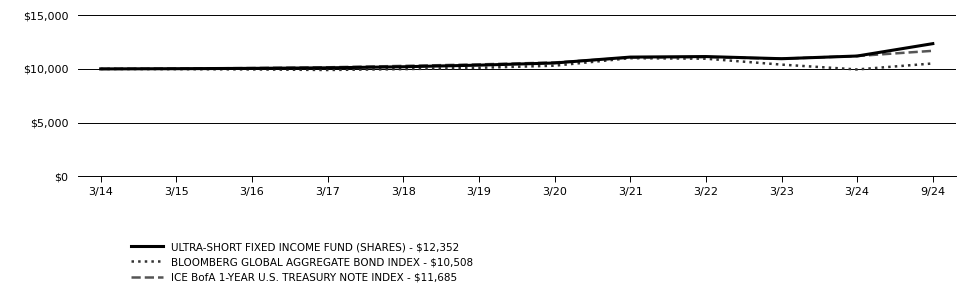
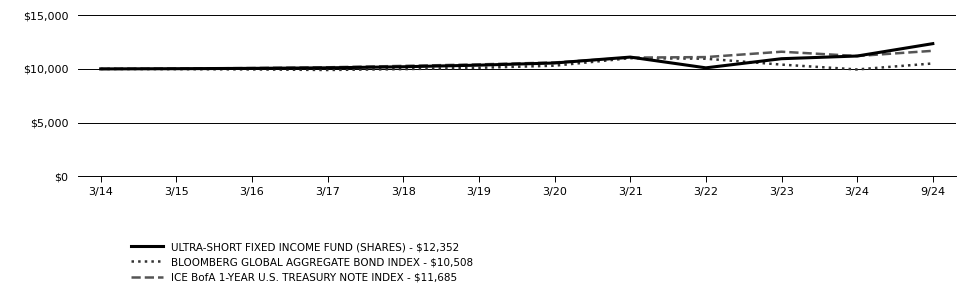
ULTRA-SHORT FIXED INCOME FUND (SHARES) - $12,352/3/22: $11,200 -> $10,100
ICE BofA 1-YEAR U.S. TREASURY NOTE INDEX - $11,685/3/23: $11,000 -> $11,600
